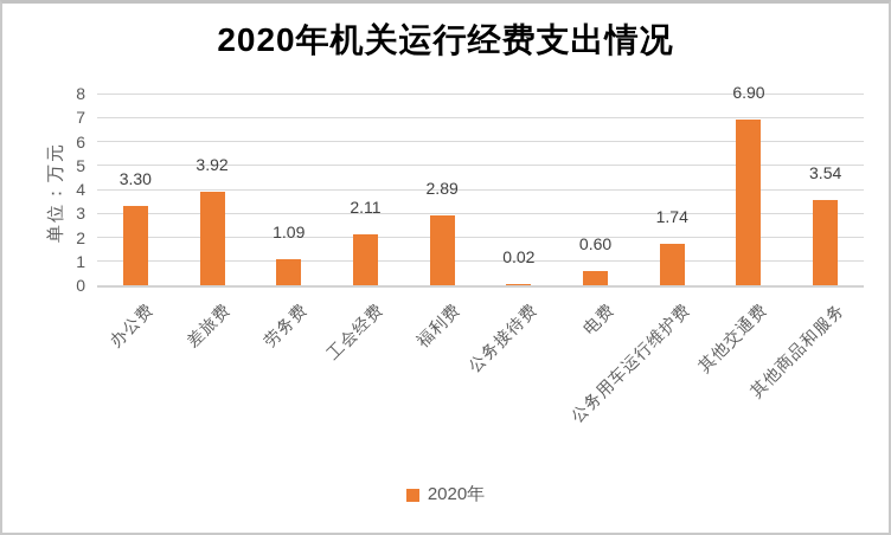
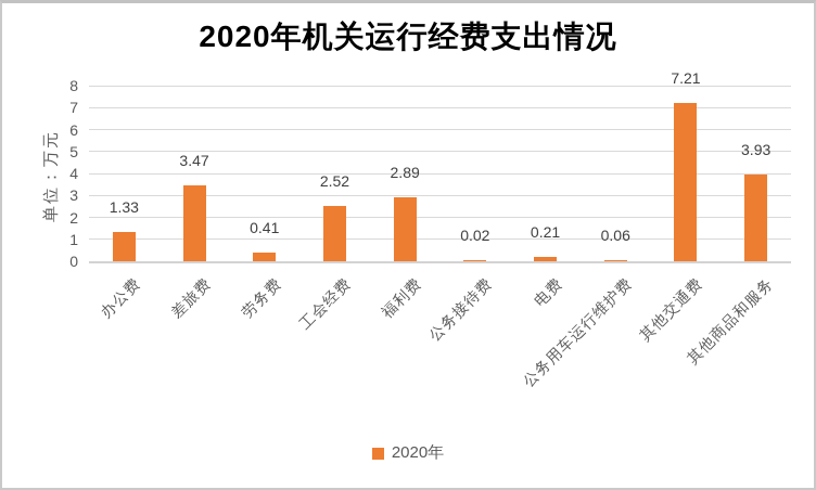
办公费: 3.30 -> 1.33
差旅费: 3.92 -> 3.47
劳务费: 1.09 -> 0.41
工会经费: 2.11 -> 2.52
电费: 0.60 -> 0.21
公务用车运行维护费: 1.74 -> 0.06
其他交通费: 6.90 -> 7.21
其他商品和服务: 3.54 -> 3.93
